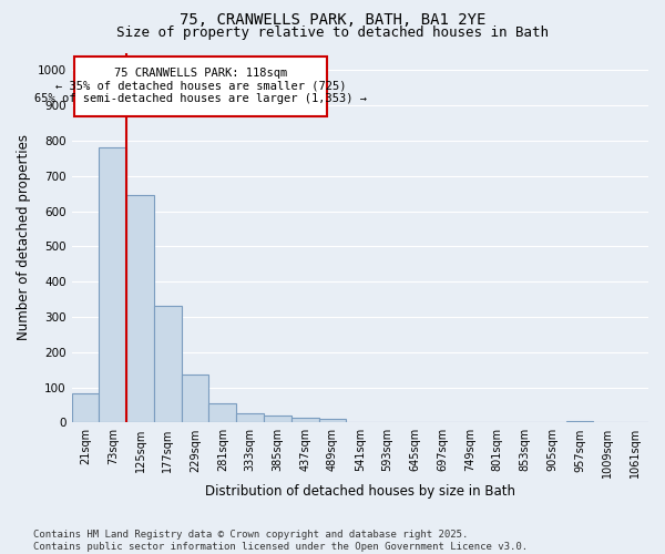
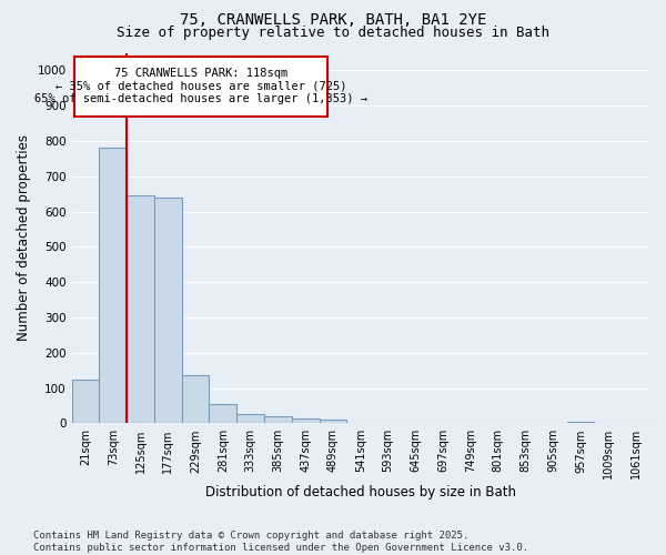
21sqm: 82 -> 125
177sqm: 330 -> 640
